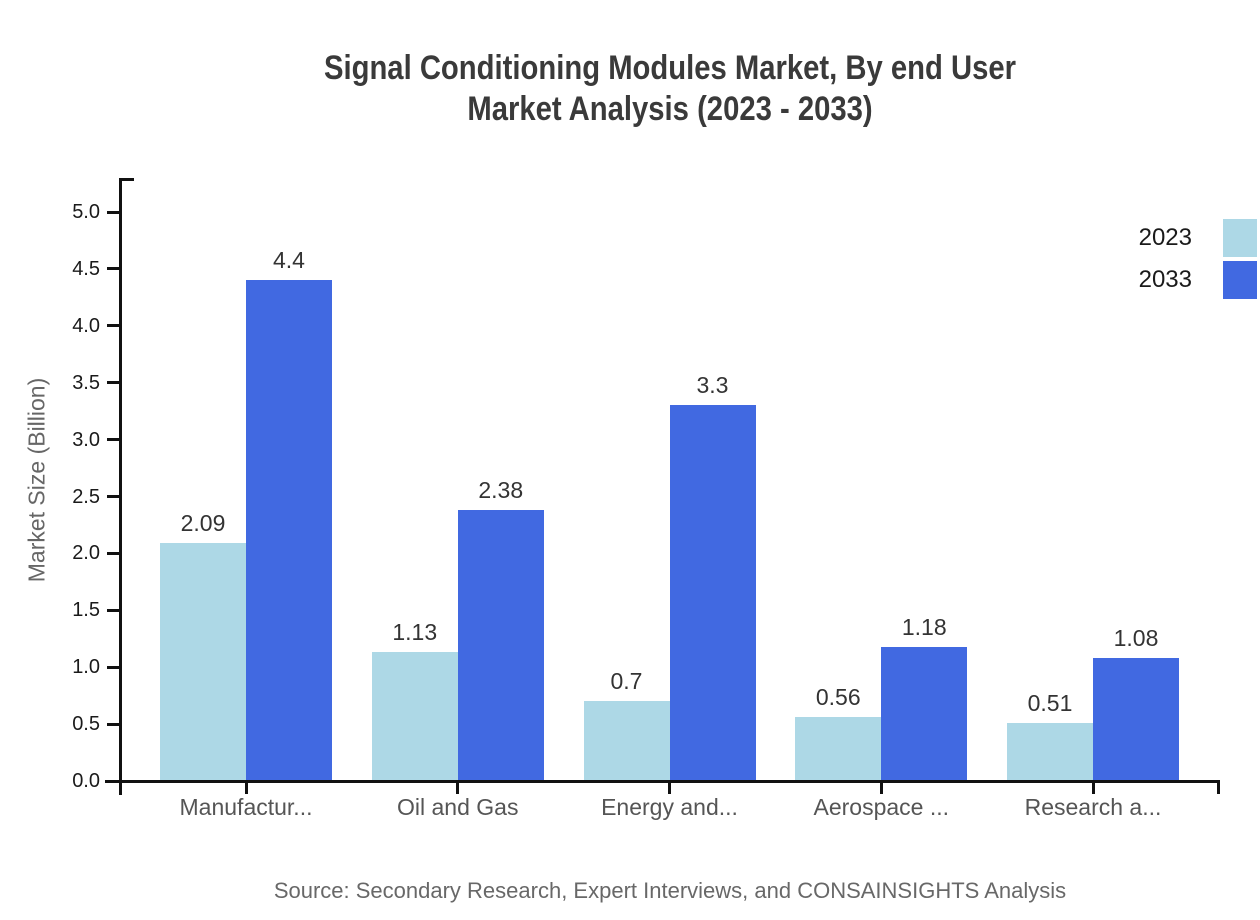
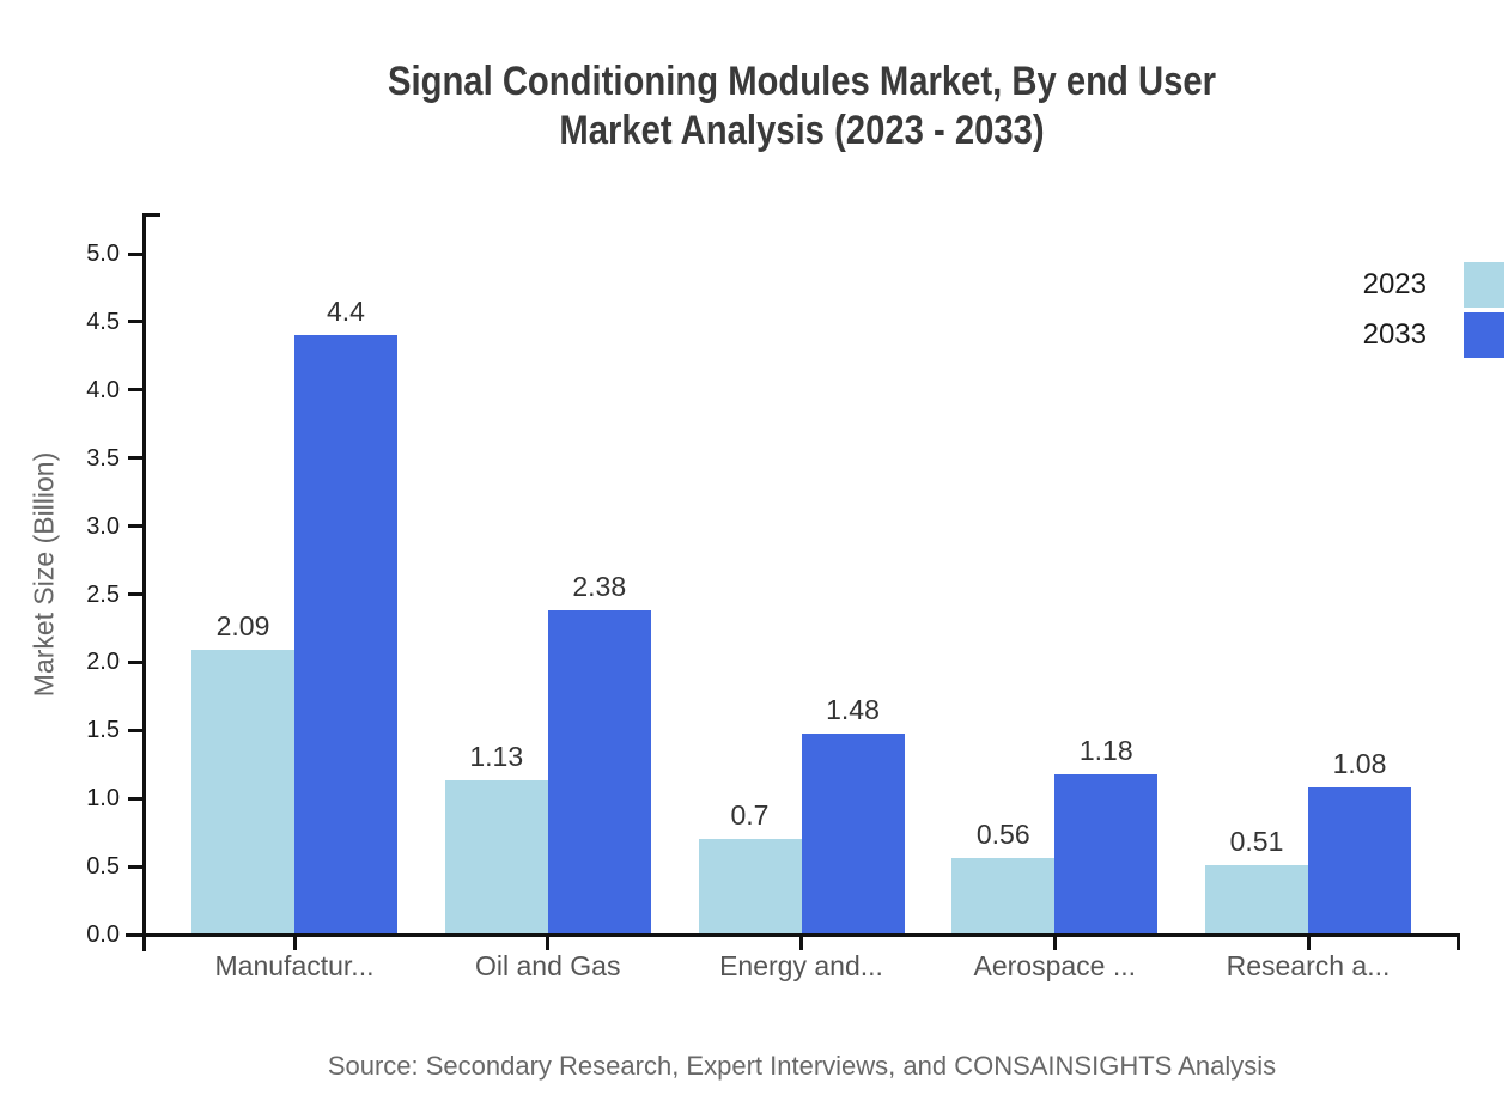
2033/Energy and...: 3.3 -> 1.48
